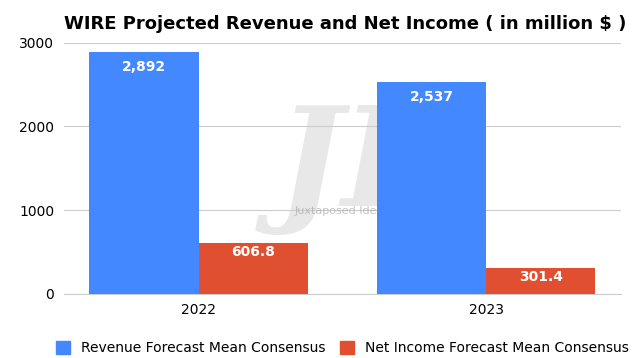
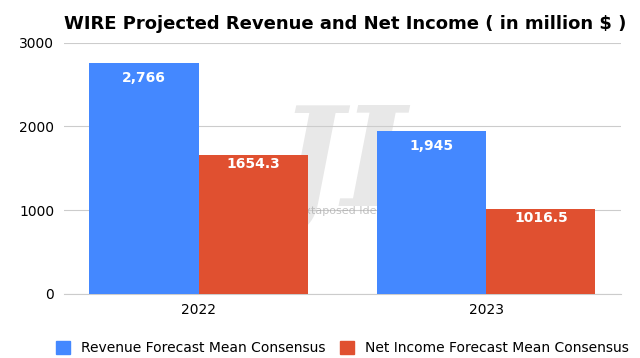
Revenue Forecast Mean Consensus/2022: 2,892 -> 2,766
Net Income Forecast Mean Consensus/2022: 606.8 -> 1654.3
Revenue Forecast Mean Consensus/2023: 2,537 -> 1,945
Net Income Forecast Mean Consensus/2023: 301.4 -> 1016.5
